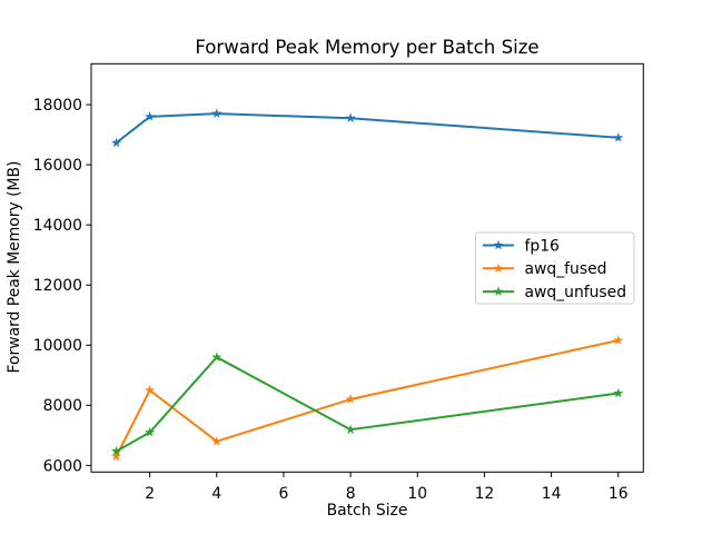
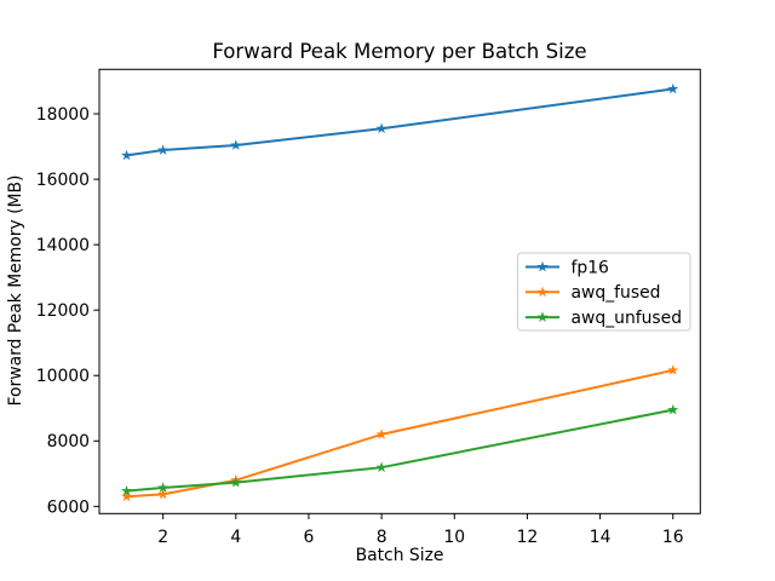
fp16/2: 17600 -> 16900
awq_fused/2: 8500 -> 6400
awq_unfused/2: 7100 -> 6600
fp16/4: 17700 -> 17000
awq_unfused/4: 9600 -> 6700
fp16/16: 16900 -> 18800
awq_unfused/16: 8400 -> 9000
